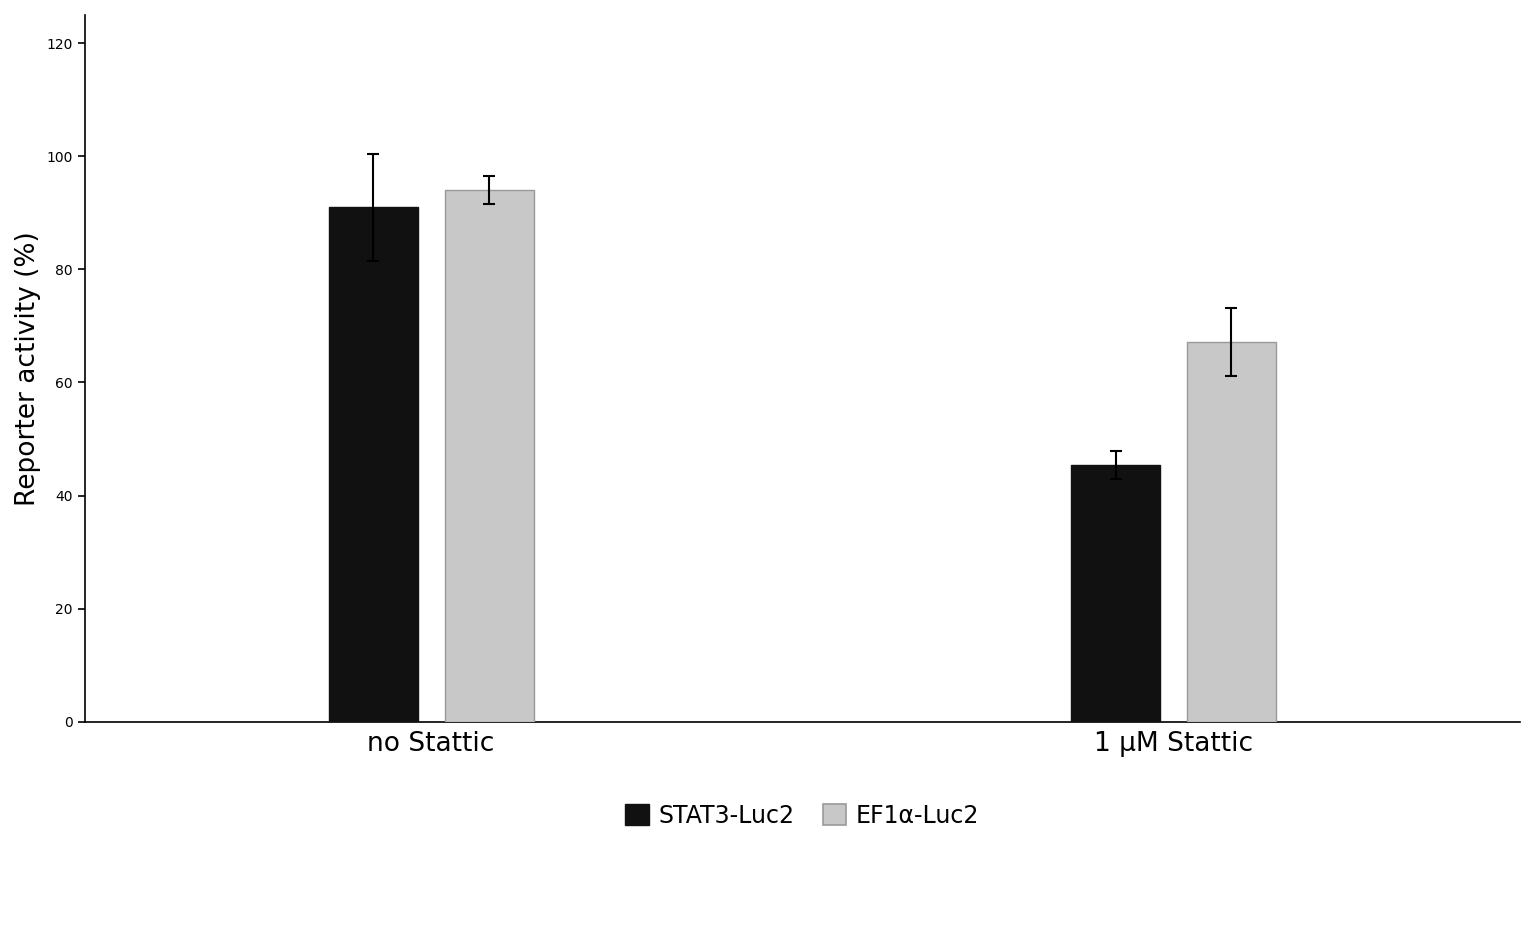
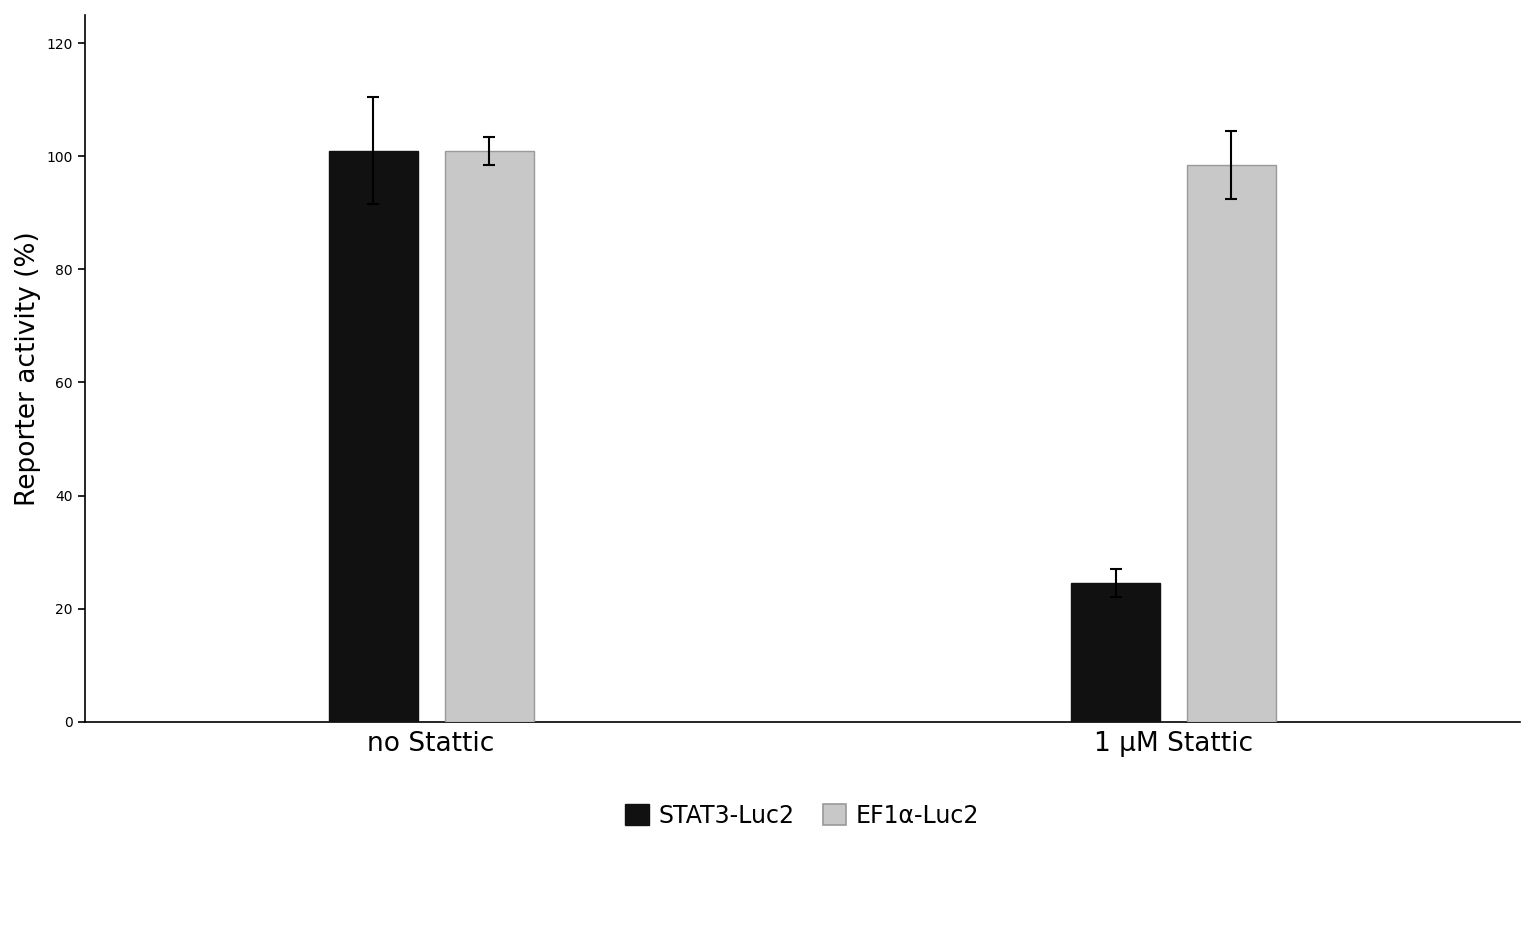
STAT3-Luc2/no Stattic: 91.0 -> 101.0
EF1α-Luc2/no Stattic: 94.0 -> 101.0
STAT3-Luc2/1 μM Stattic: 45.4 -> 24.5
EF1α-Luc2/1 μM Stattic: 67.2 -> 98.5
